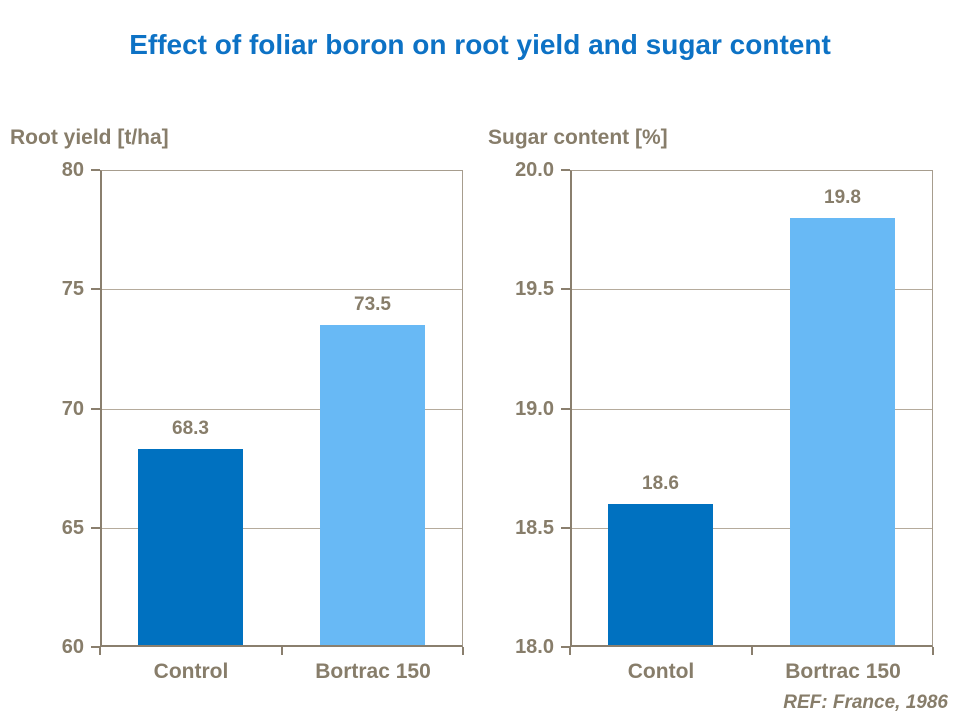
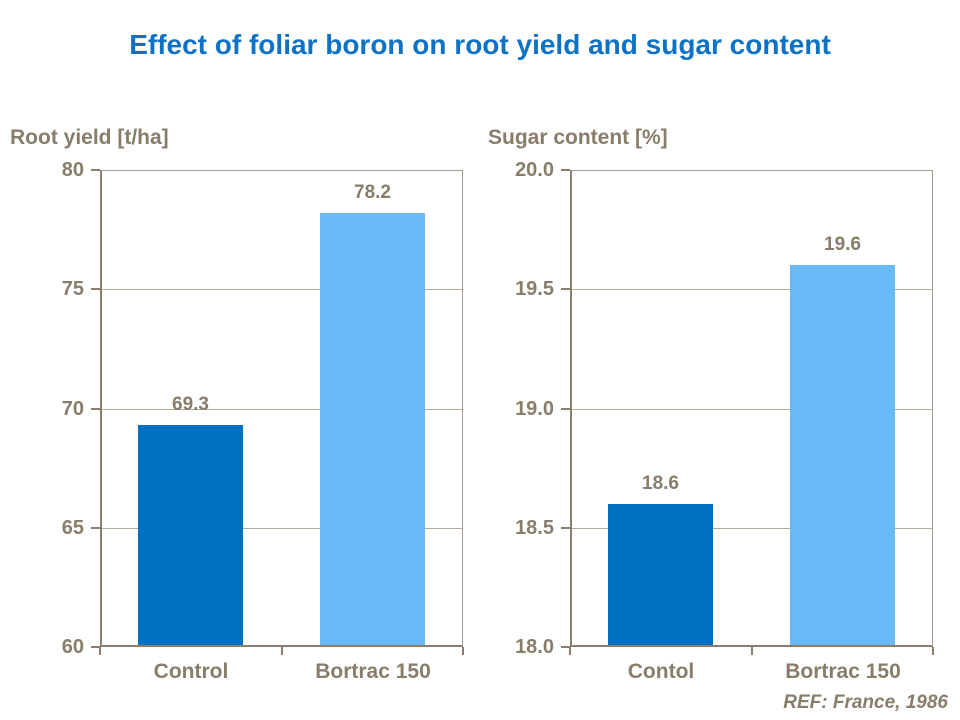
Root yield [t/ha]/Control: 68.3 -> 69.3
Root yield [t/ha]/Bortrac 150: 73.5 -> 78.2
Sugar content [%]/Bortrac 150: 19.8 -> 19.6
